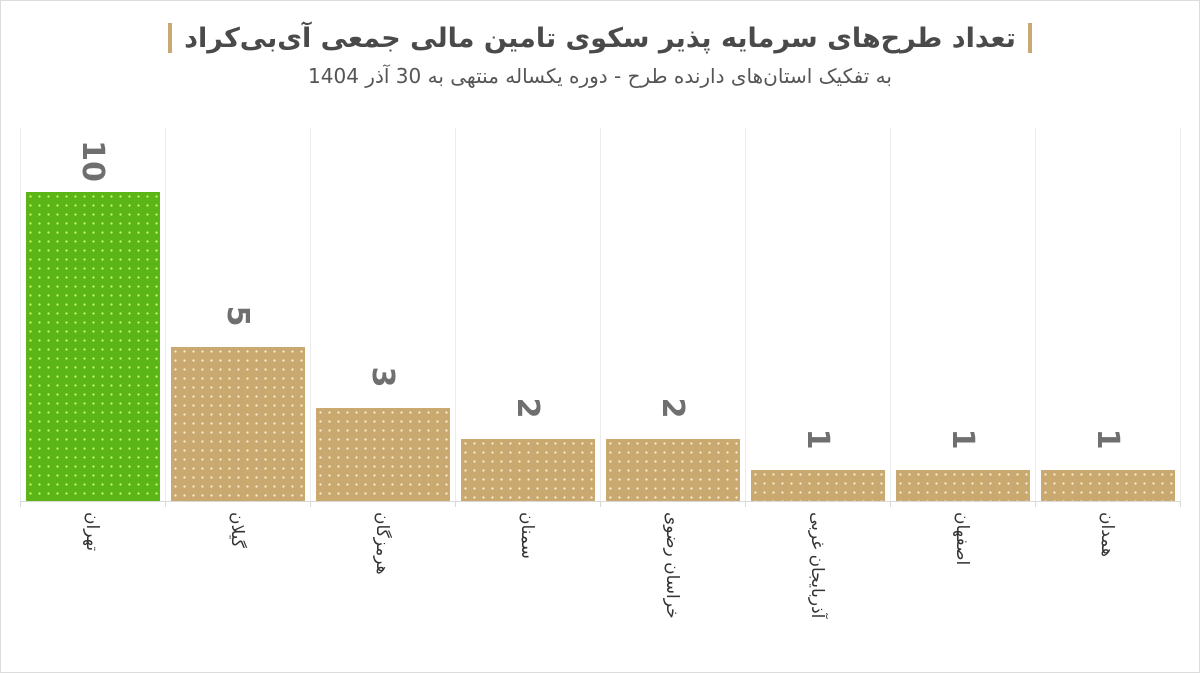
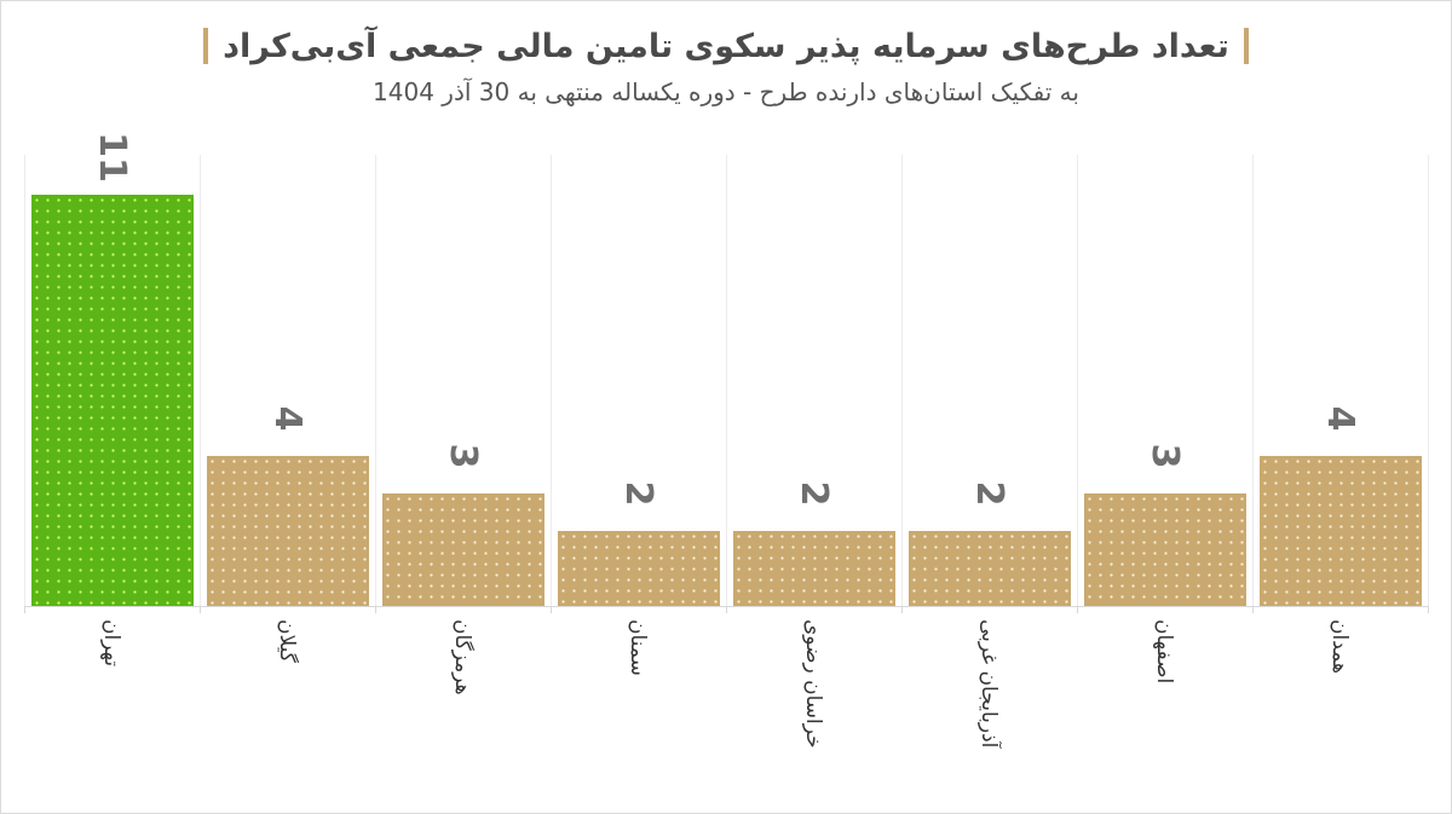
تهران: 10 -> 11
گیلان: 5 -> 4
آذربایجان غربی: 1 -> 2
اصفهان: 1 -> 3
همدان: 1 -> 4
